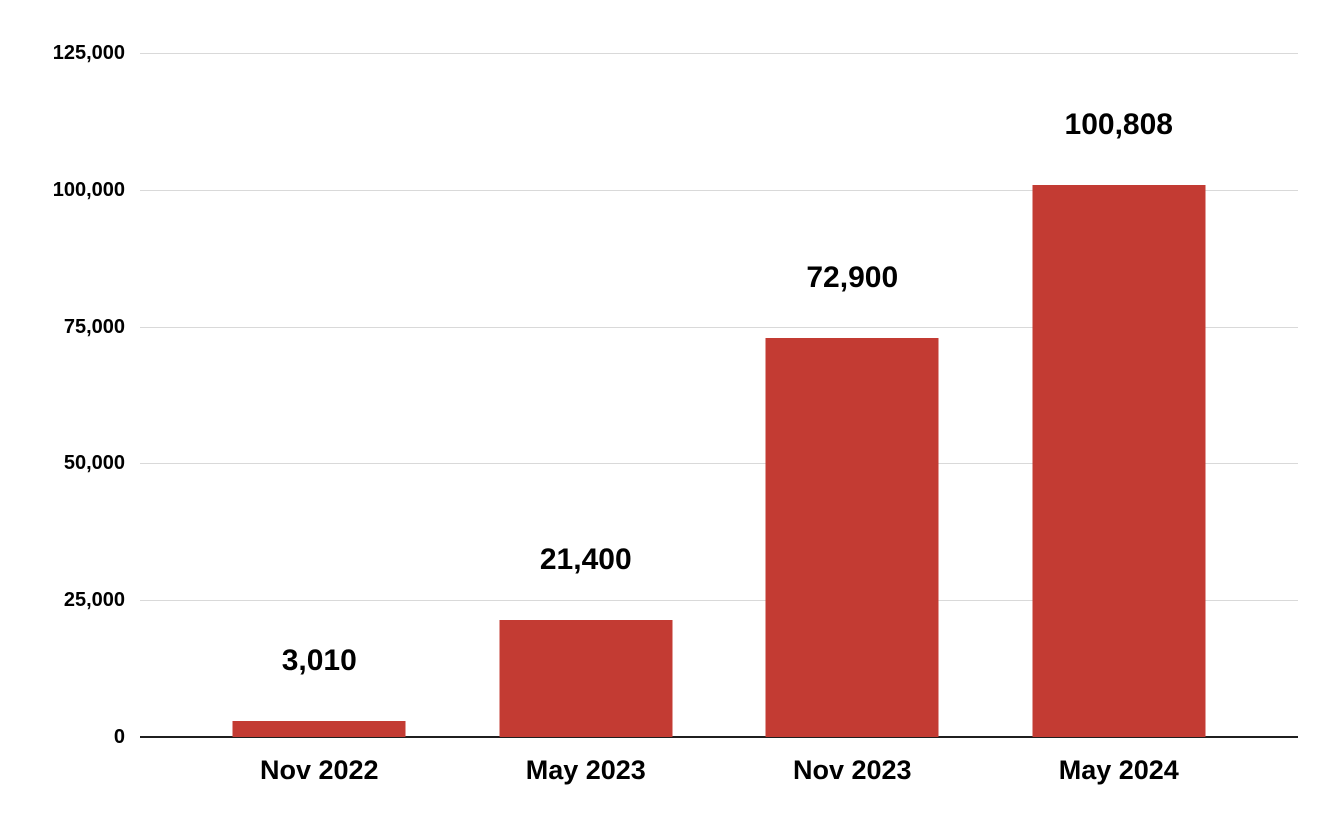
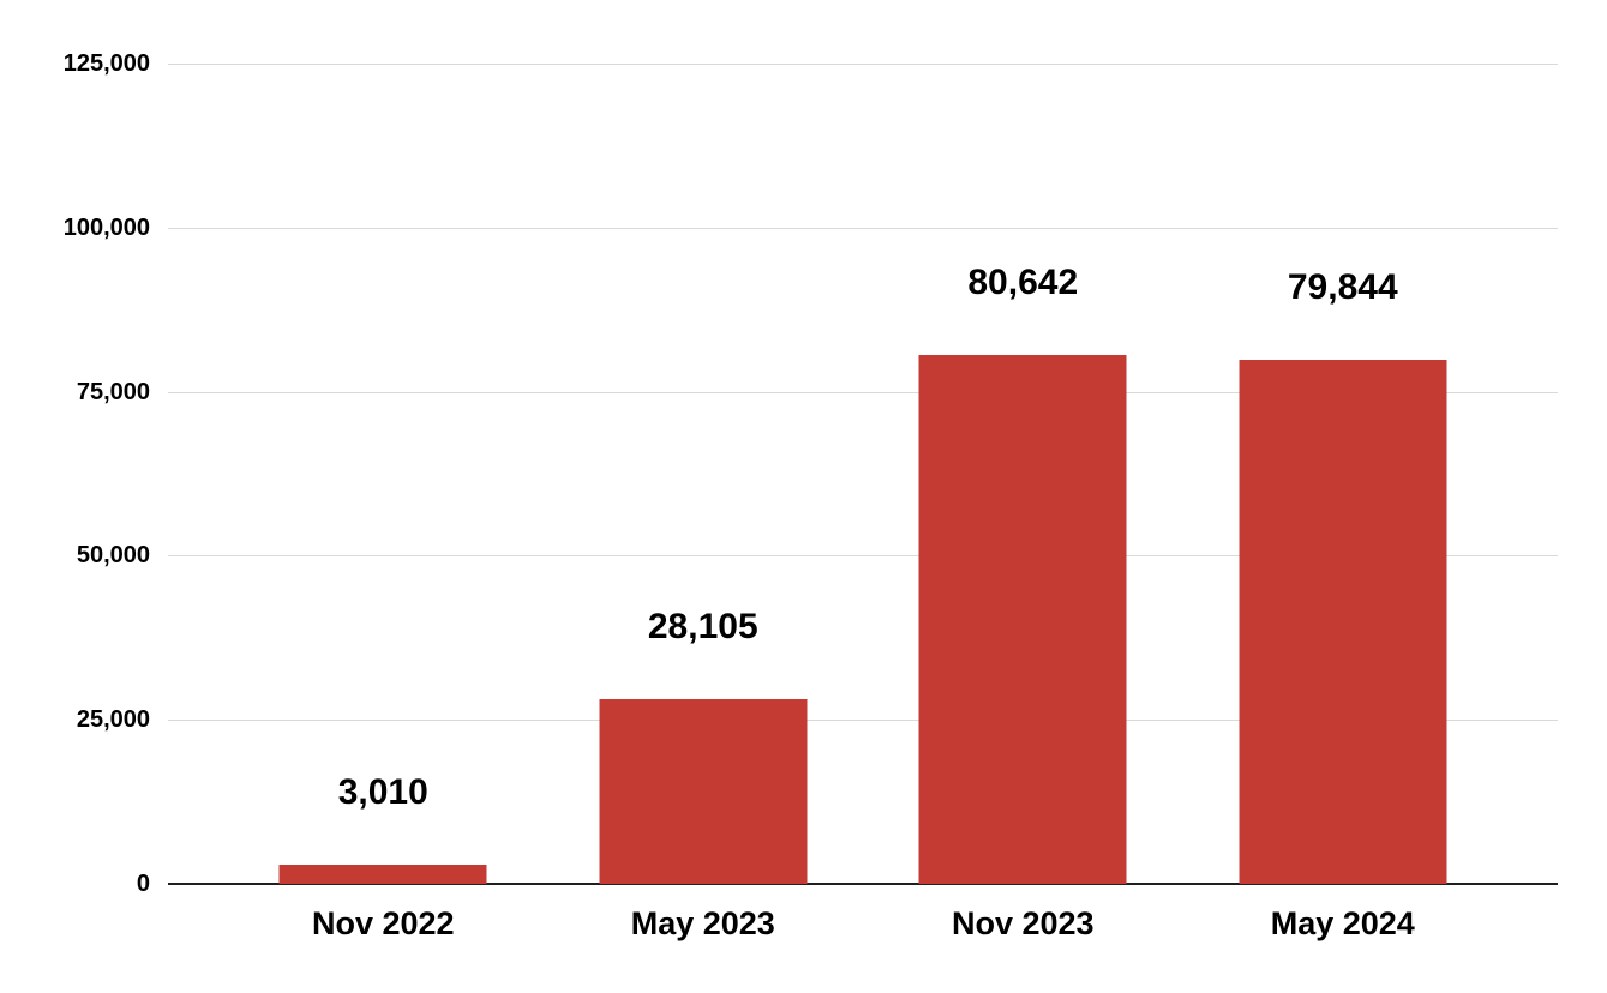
May 2023: 21,400 -> 28,105
Nov 2023: 72,900 -> 80,642
May 2024: 100,808 -> 79,844
